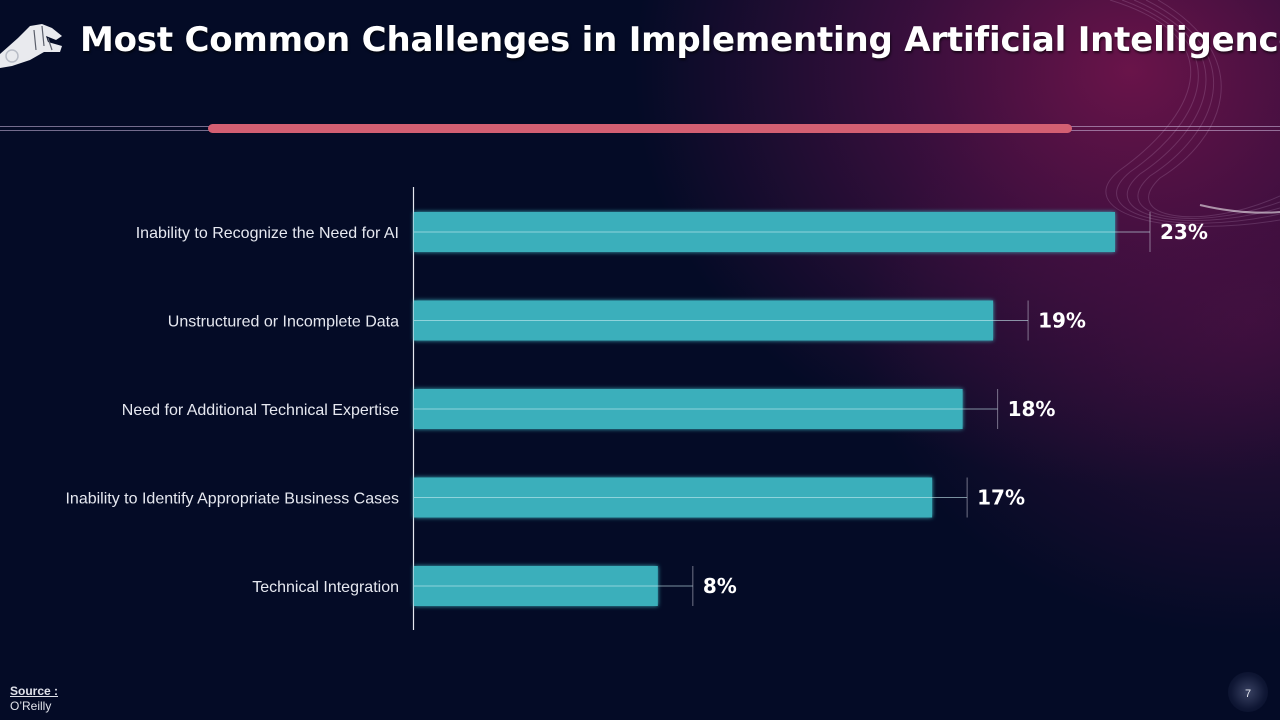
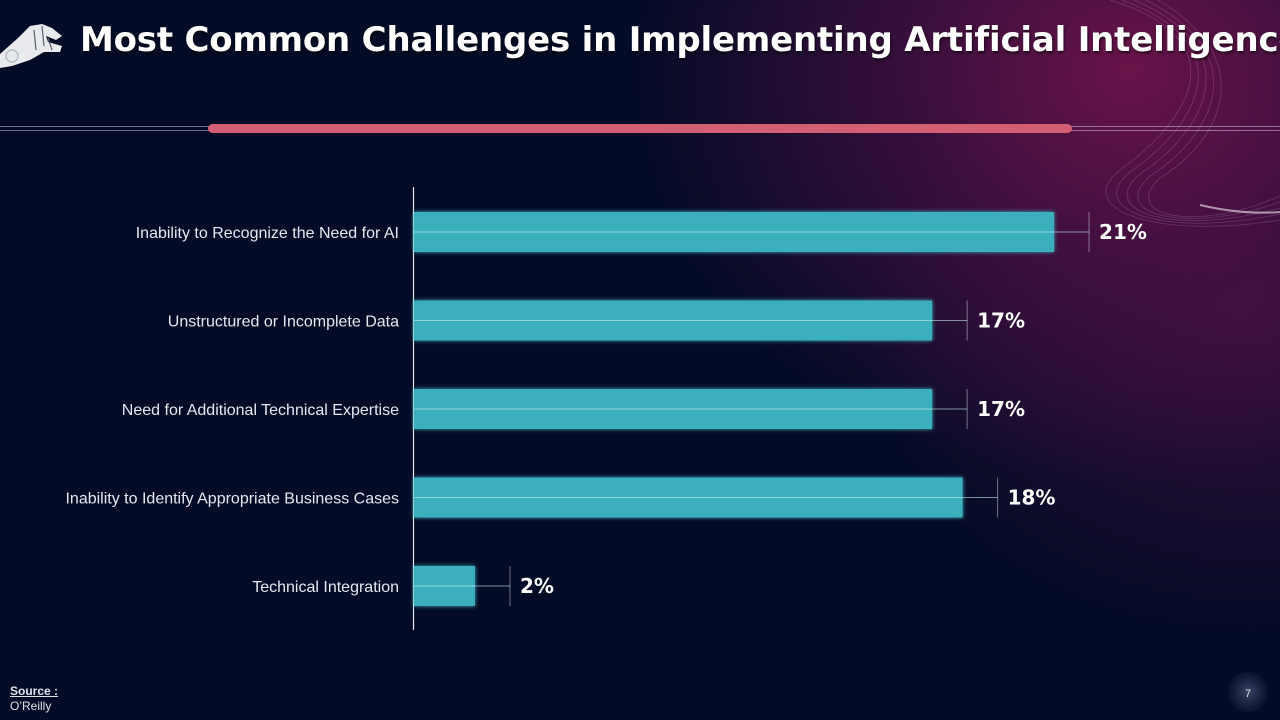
Inability to Recognize the Need for AI: 23% -> 21%
Unstructured or Incomplete Data: 19% -> 17%
Need for Additional Technical Expertise: 18% -> 17%
Inability to Identify Appropriate Business Cases: 17% -> 18%
Technical Integration: 8% -> 2%
